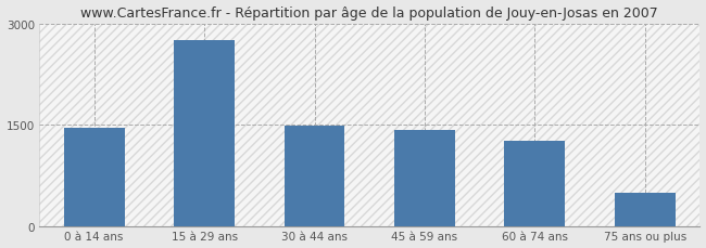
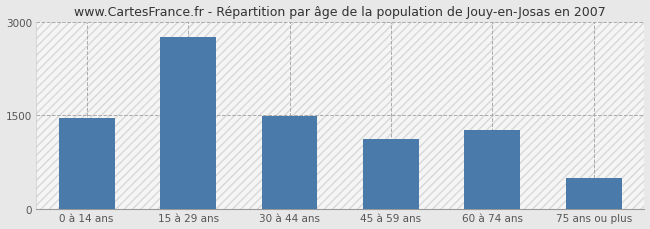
45 à 59 ans: 1430 -> 1120
